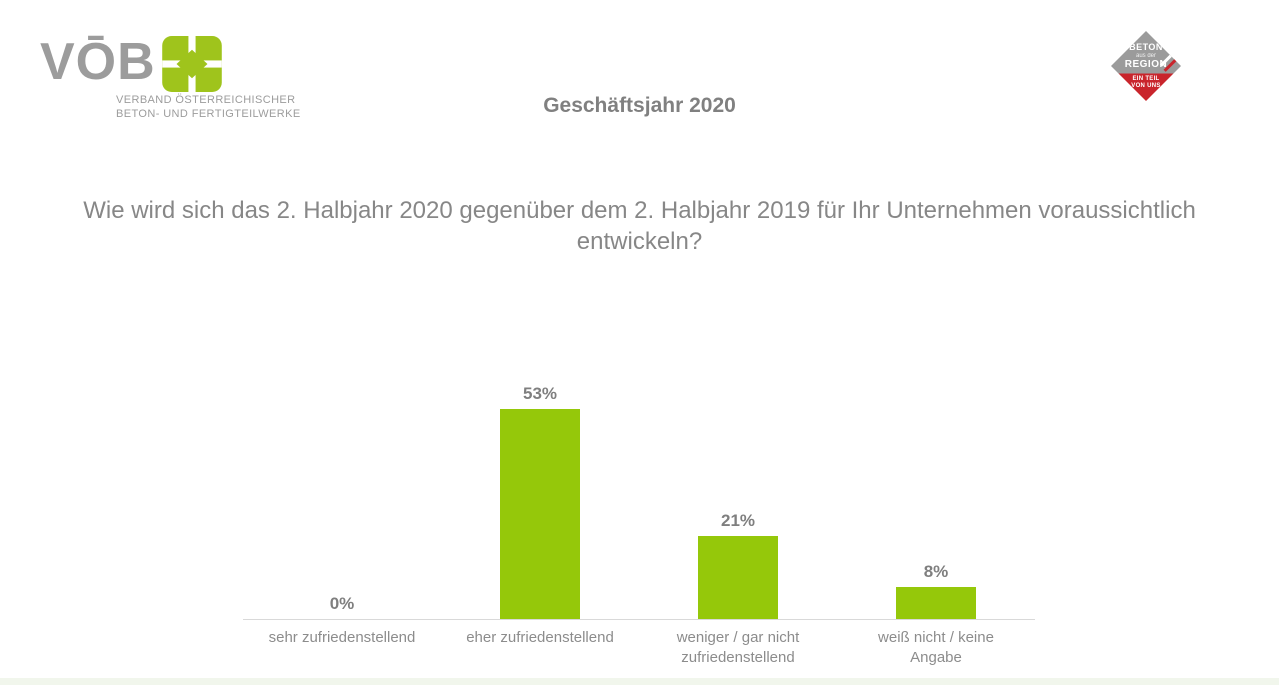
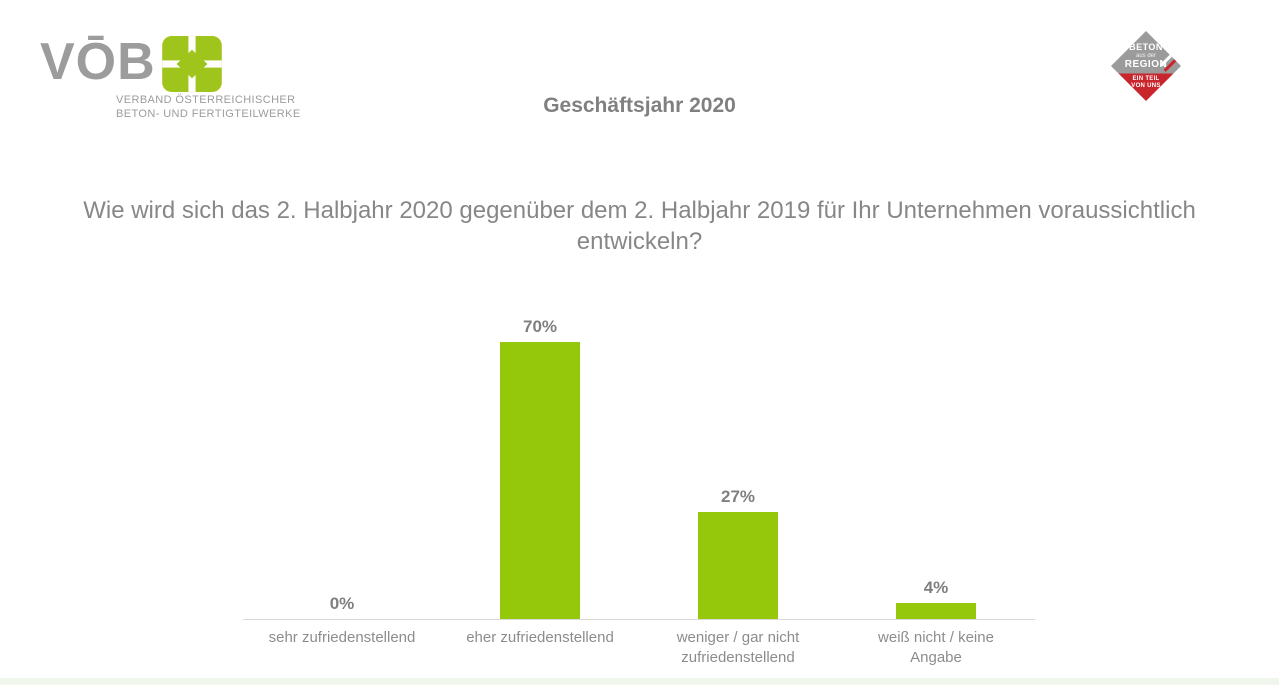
eher zufriedenstellend: 53% -> 70%
weniger / gar nicht zufriedenstellend: 21% -> 27%
weiß nicht / keine Angabe: 8% -> 4%
